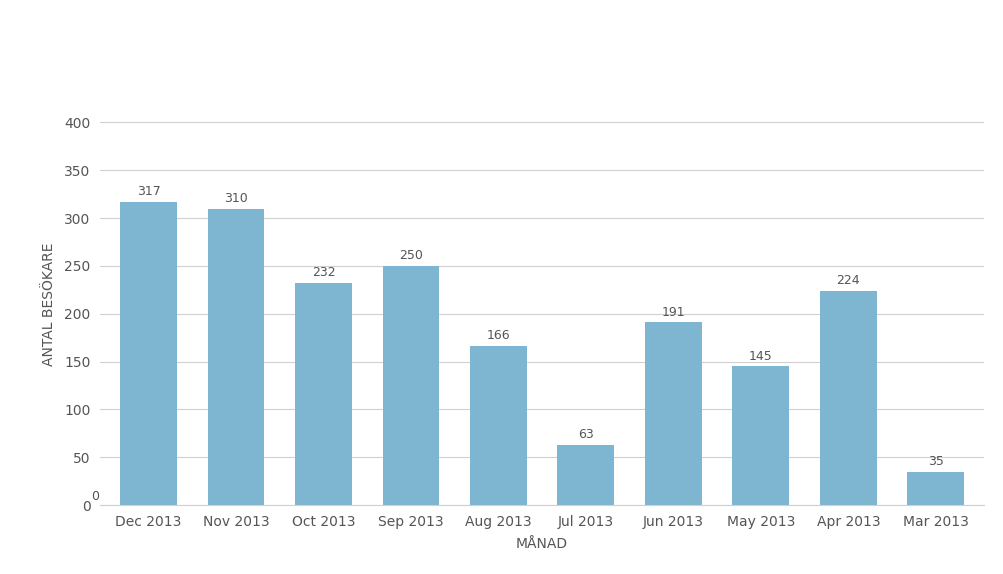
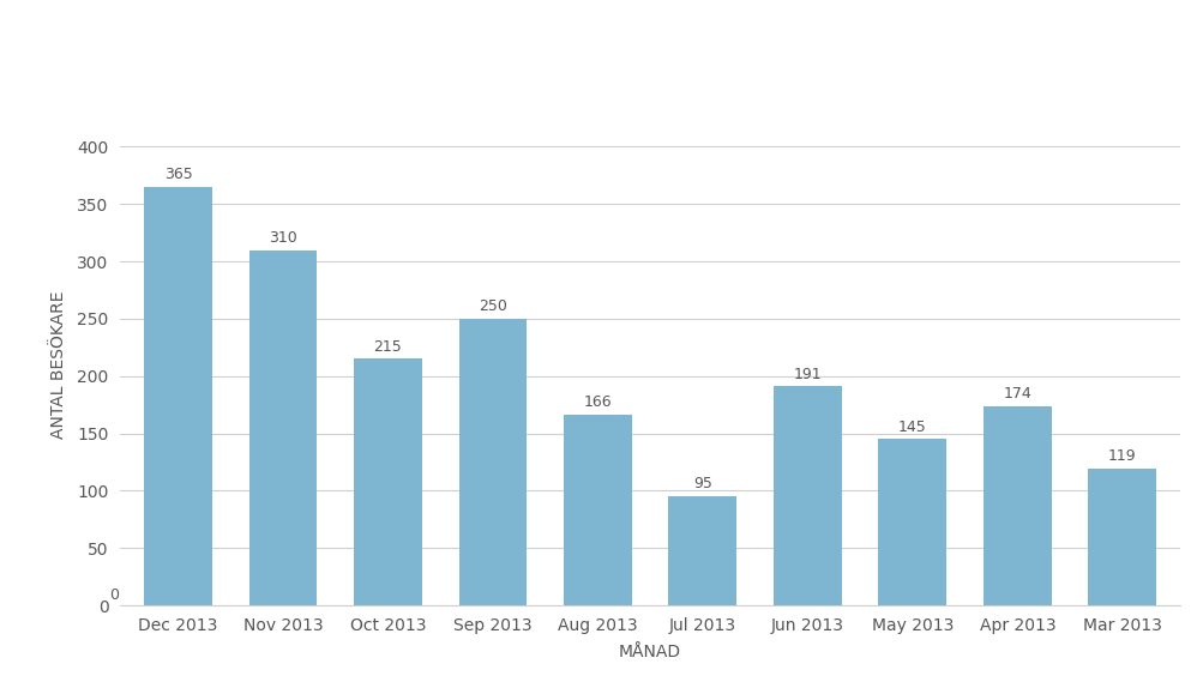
Dec 2013: 317 -> 365
Oct 2013: 232 -> 215
Jul 2013: 63 -> 95
Apr 2013: 224 -> 174
Mar 2013: 35 -> 119
